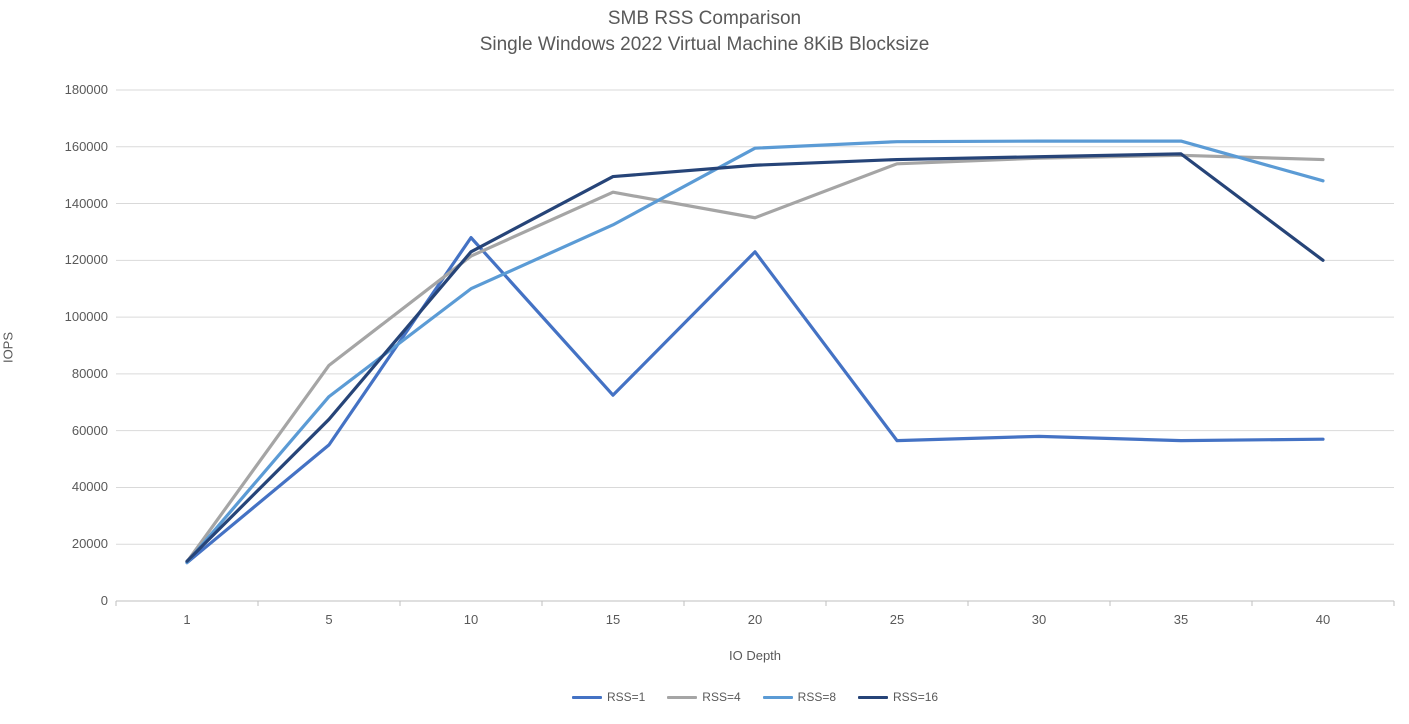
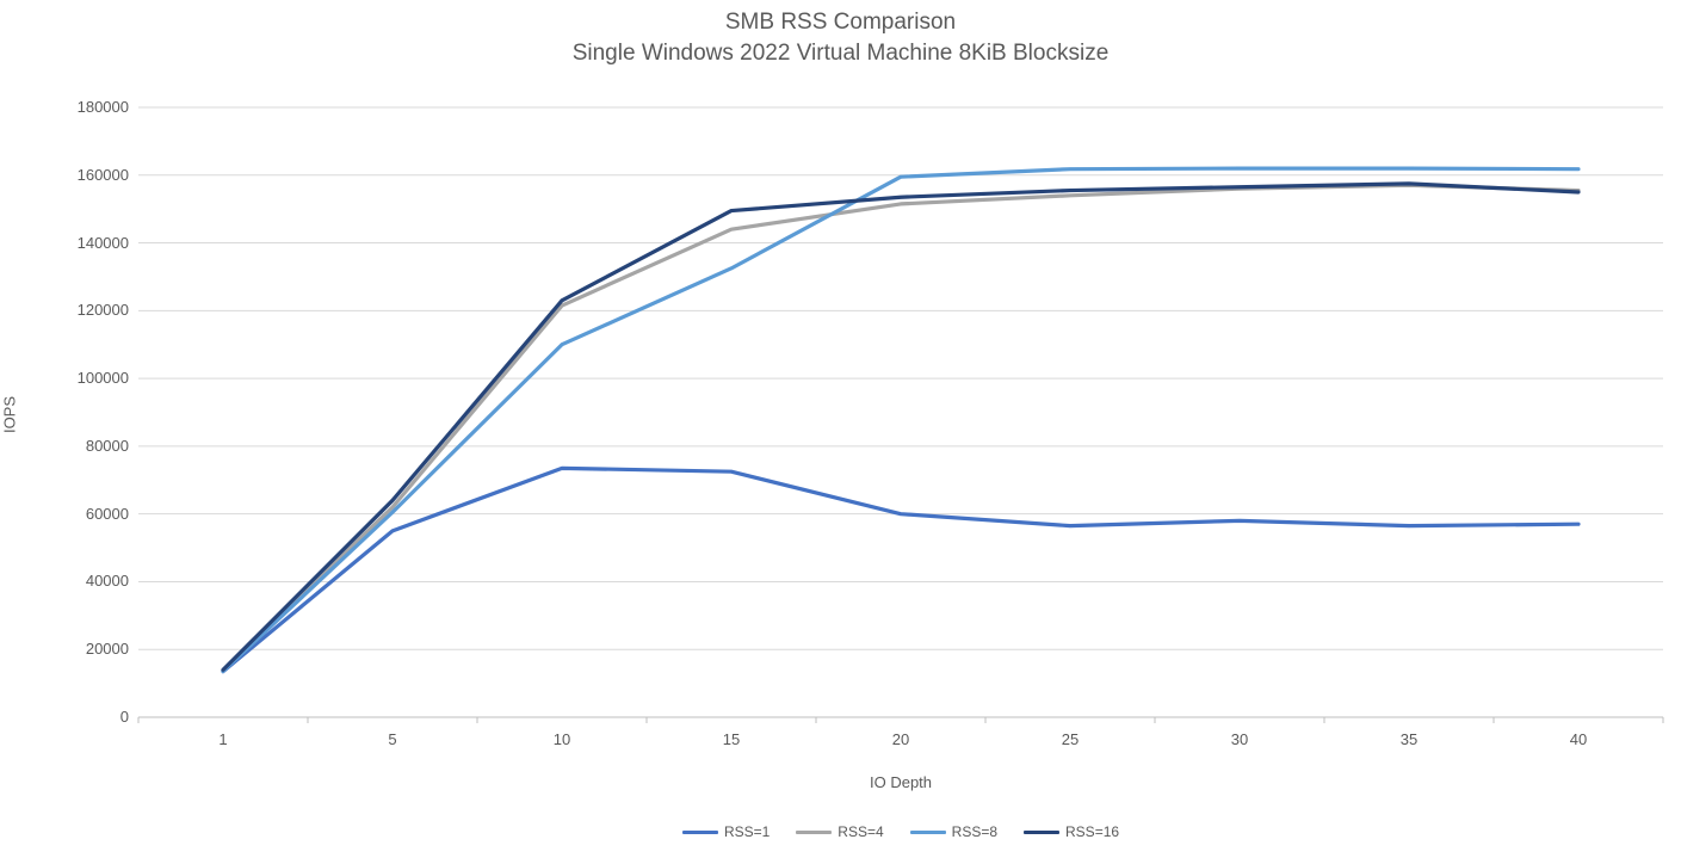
RSS=4/5: 83000 -> 62000
RSS=8/5: 72000 -> 60000
RSS=1/10: 128000 -> 74000
RSS=1/20: 123000 -> 60000
RSS=4/20: 135000 -> 152000
RSS=8/40: 148000 -> 162000
RSS=16/40: 120000 -> 155000
